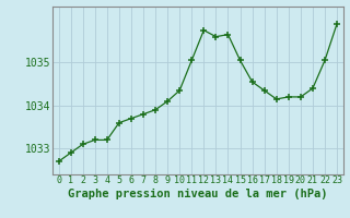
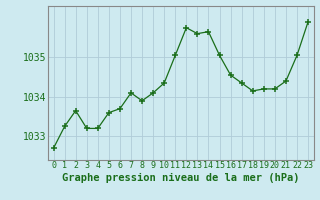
1: 1032.90 -> 1033.25
2: 1033.10 -> 1033.65
7: 1033.80 -> 1034.10
